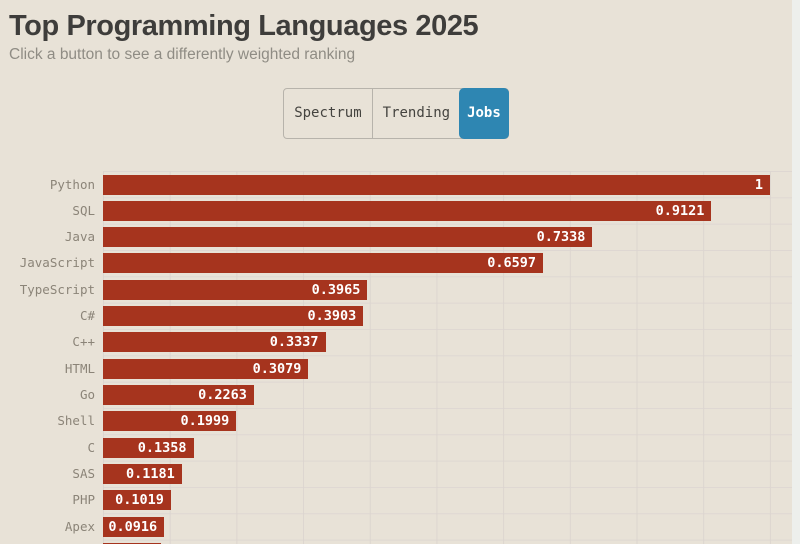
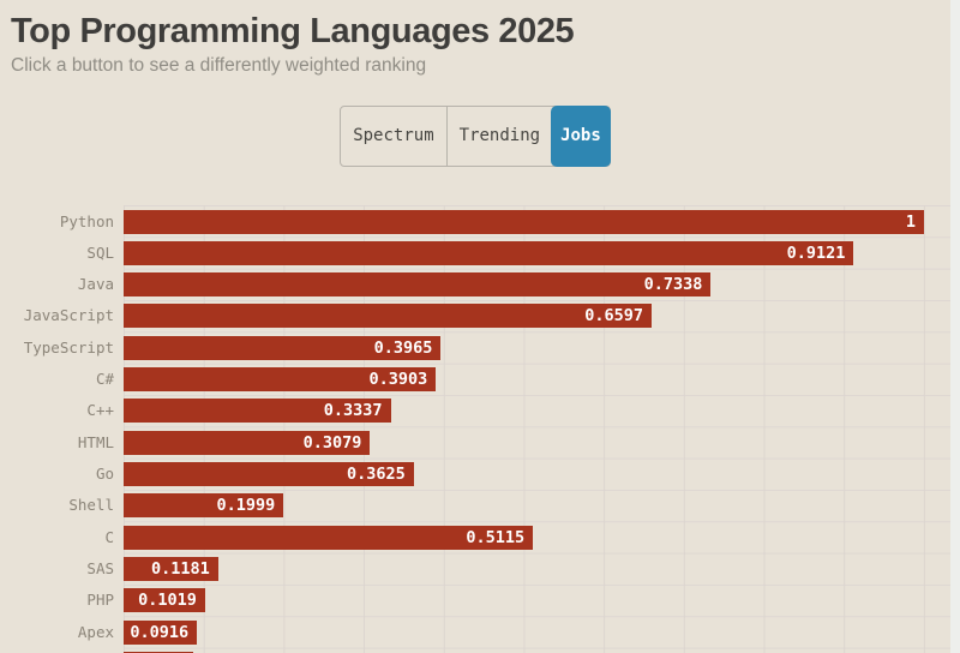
Go: 0.2263 -> 0.3625
C: 0.1358 -> 0.5115
